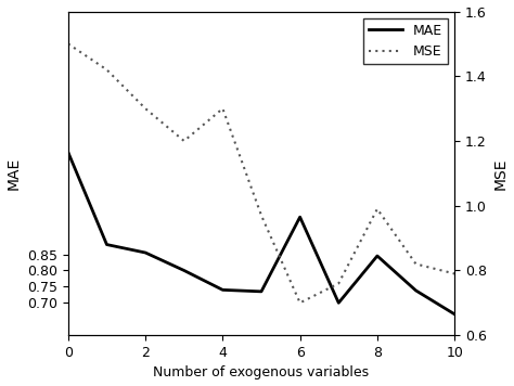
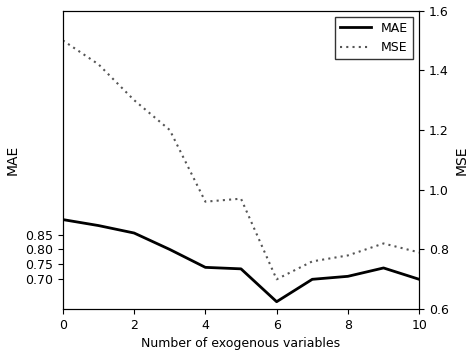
MAE/0: 1.165 -> 0.900
MSE/4: 1.30 -> 0.96
MAE/6: 0.965 -> 0.625
MAE/8: 0.845 -> 0.710
MSE/8: 0.99 -> 0.78
MAE/10: 0.665 -> 0.700
